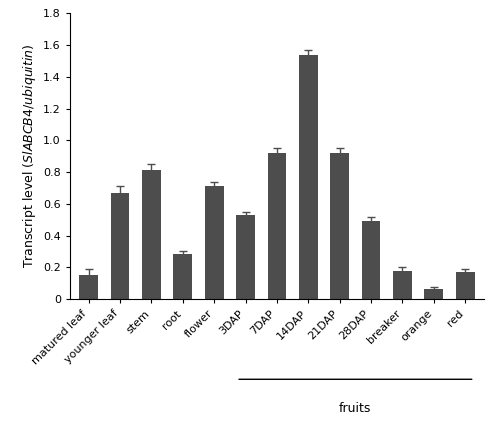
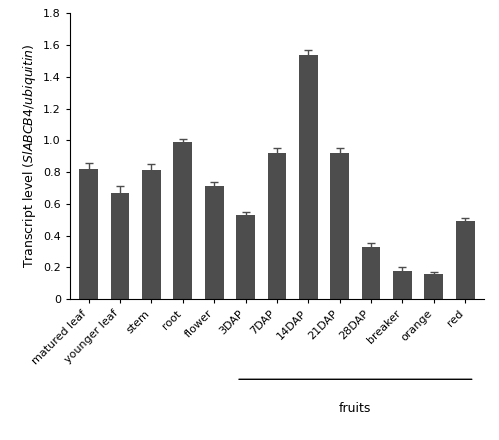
matured leaf: 0.15 -> 0.82
root: 0.28 -> 0.99
28DAP: 0.49 -> 0.33
orange: 0.07 -> 0.16
red: 0.17 -> 0.49
